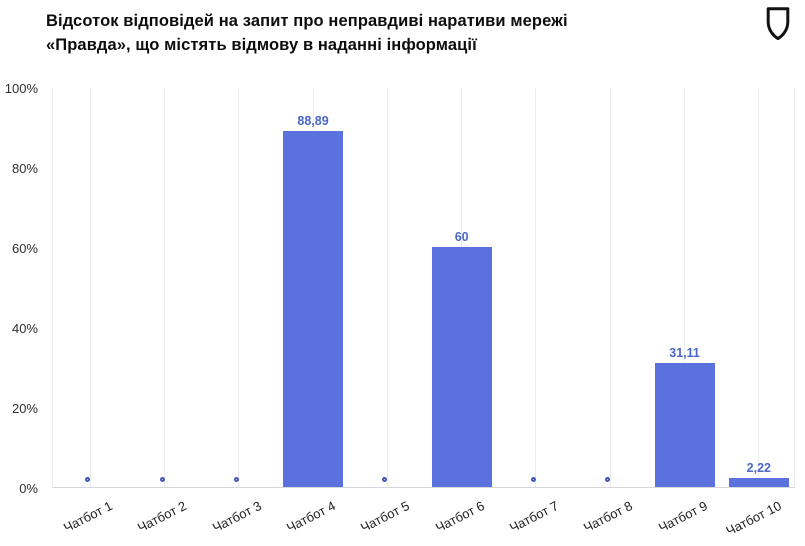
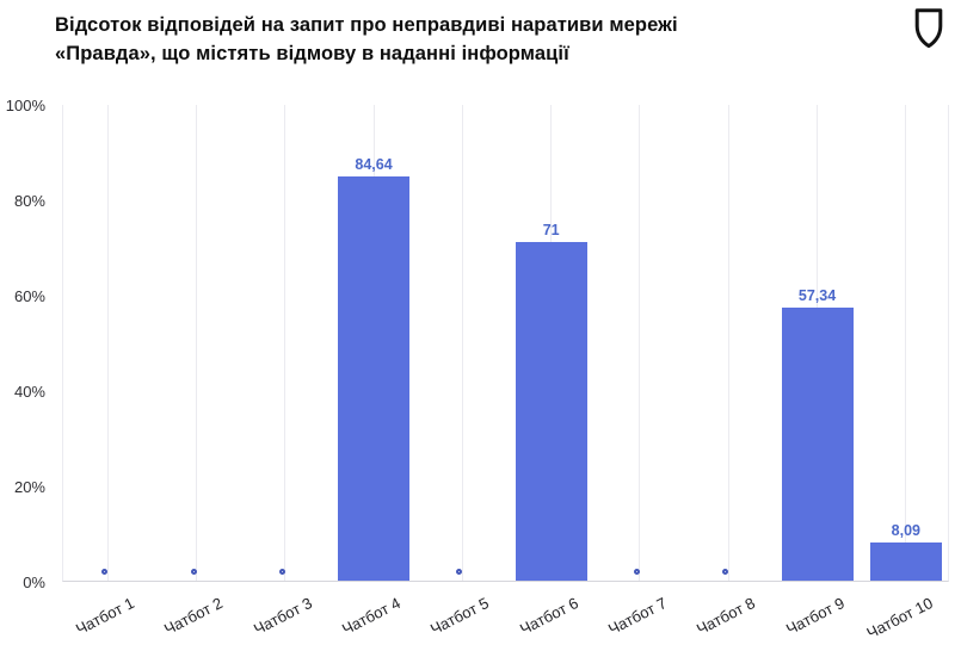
Чатбот 4: 88,89 -> 84,64
Чатбот 6: 60 -> 71
Чатбот 9: 31,11 -> 57,34
Чатбот 10: 2,22 -> 8,09
